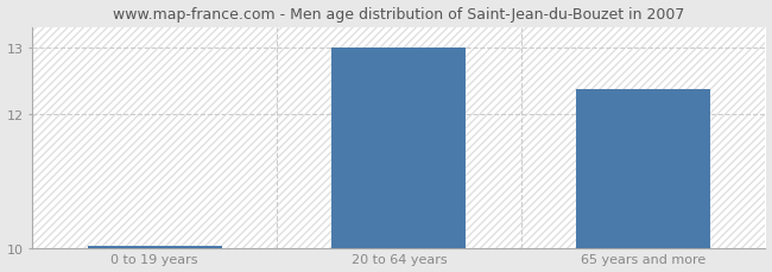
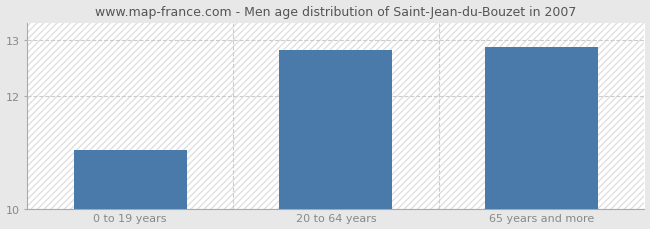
0 to 19 years: 10.03 -> 11.04
20 to 64 years: 13.00 -> 12.82
65 years and more: 12.37 -> 12.88
